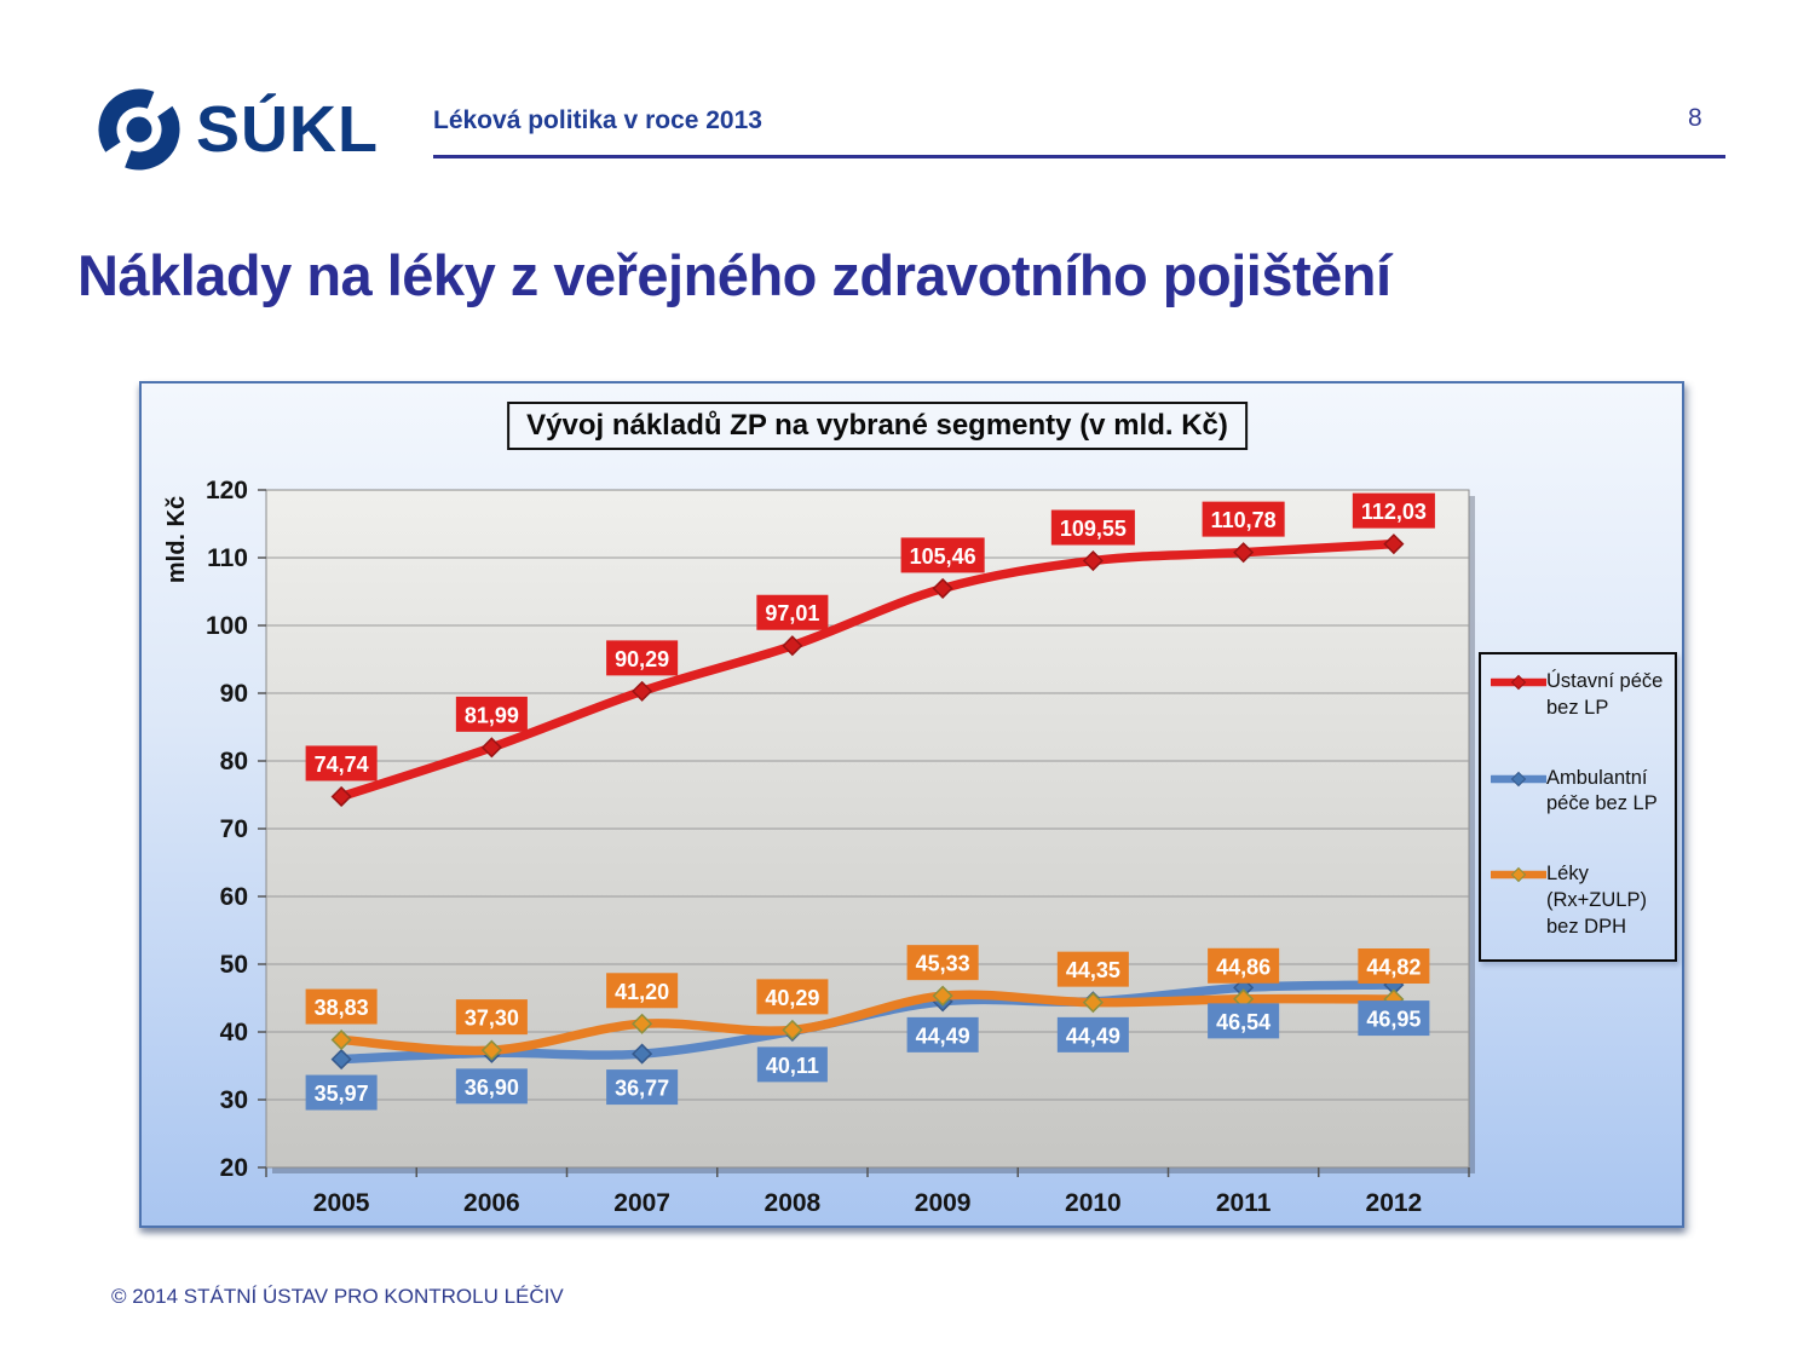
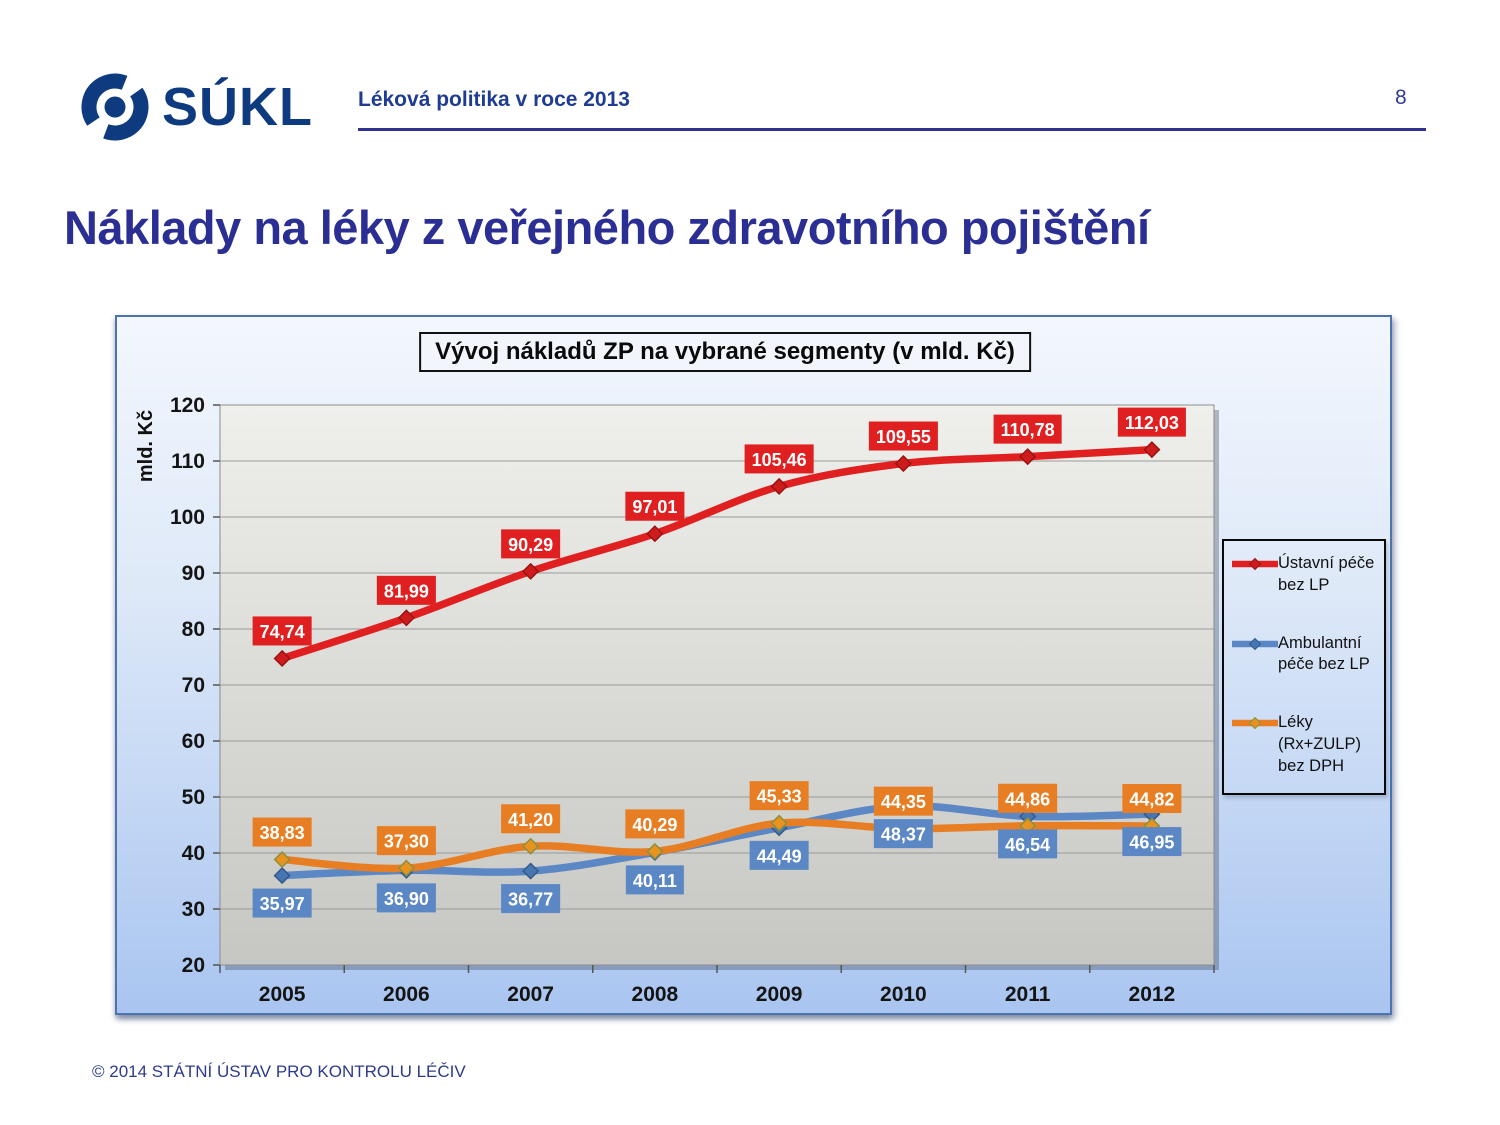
Ambulantní péče bez LP/2010: 44,49 -> 48,37
